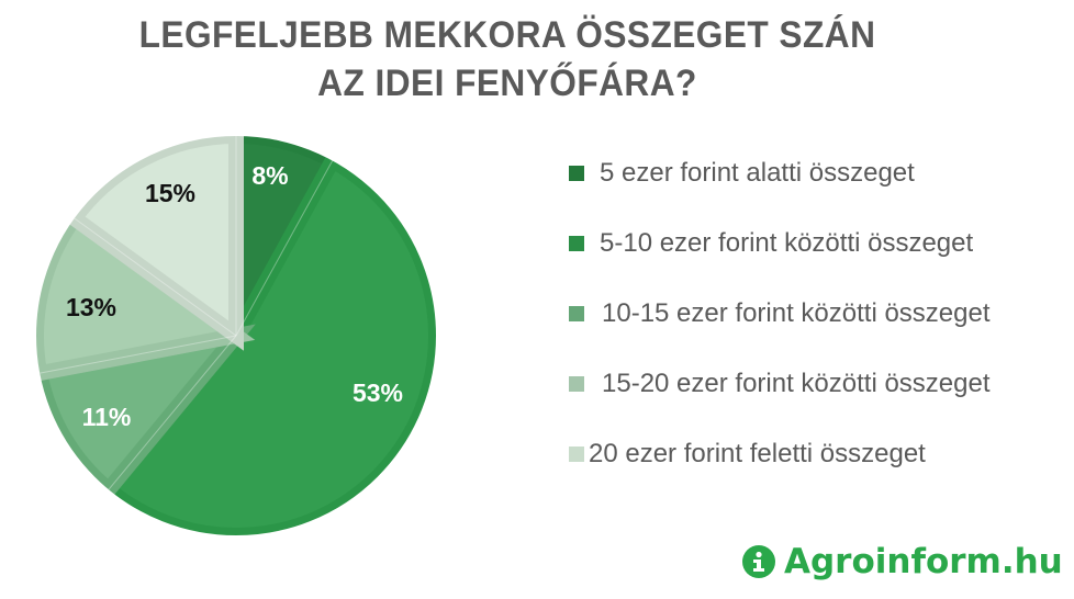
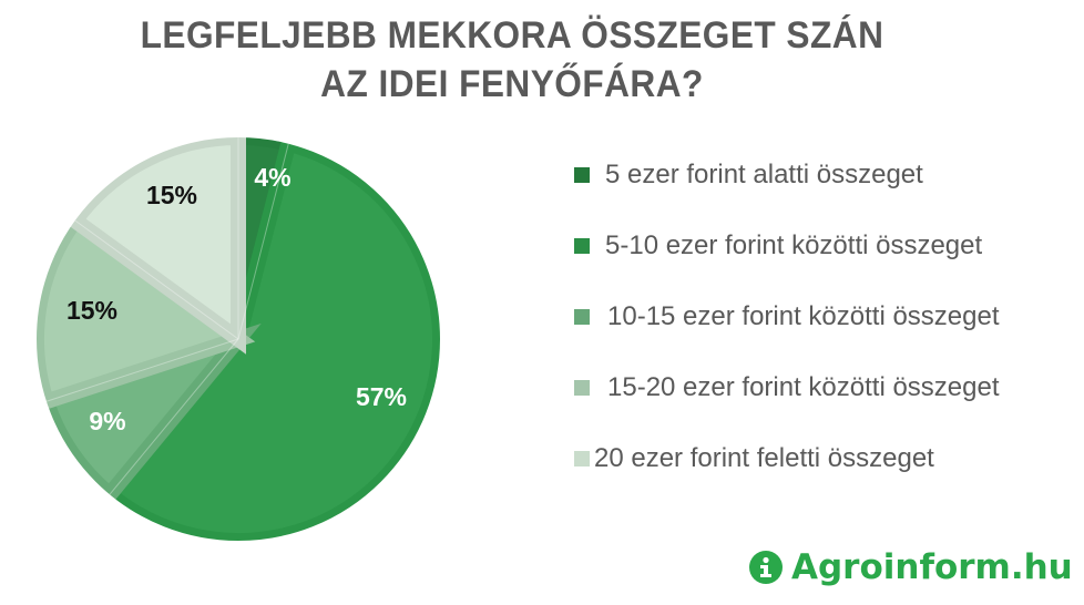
5 ezer forint alatti összeget: 8% -> 4%
5-10 ezer forint közötti összeget: 53% -> 57%
10-15 ezer forint közötti összeget: 11% -> 9%
15-20 ezer forint közötti összeget: 13% -> 15%
